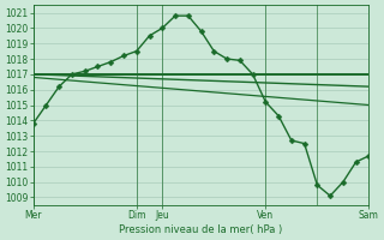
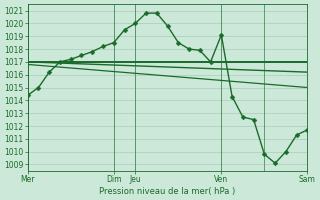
Mer: 1013.8 -> 1014.4
Ven: 1015.2 -> 1019.1
